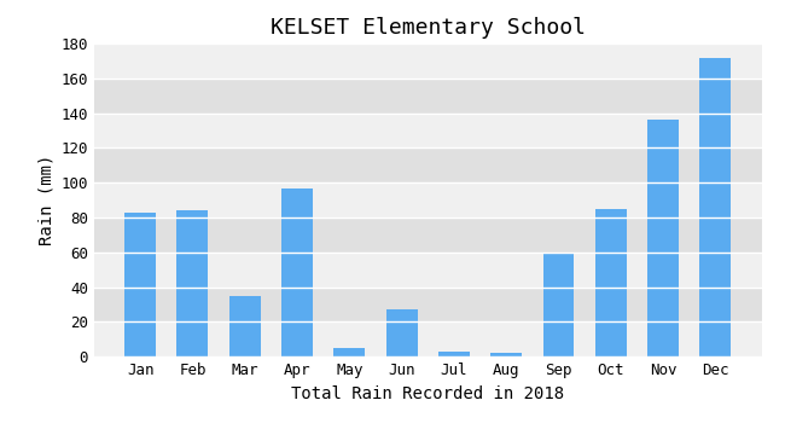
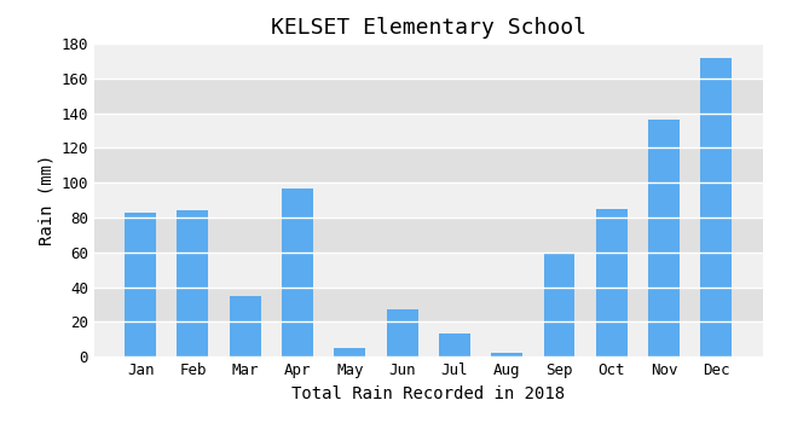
Jul: 3 -> 13
